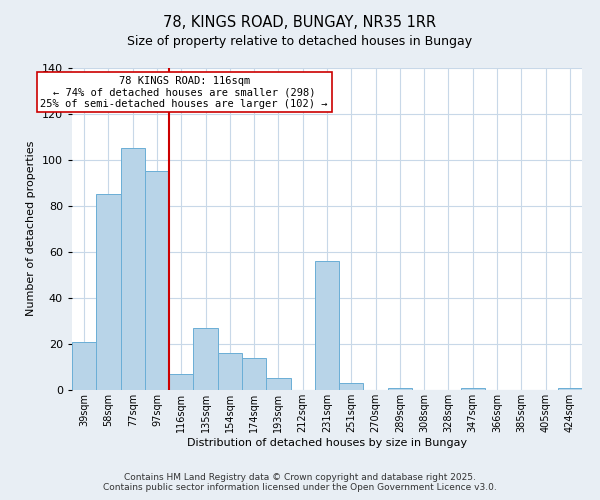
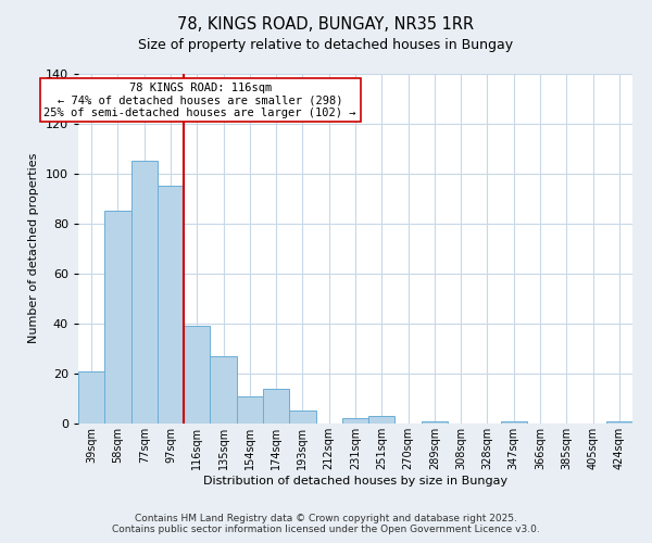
116sqm: 7 -> 39
154sqm: 16 -> 11
231sqm: 56 -> 2
